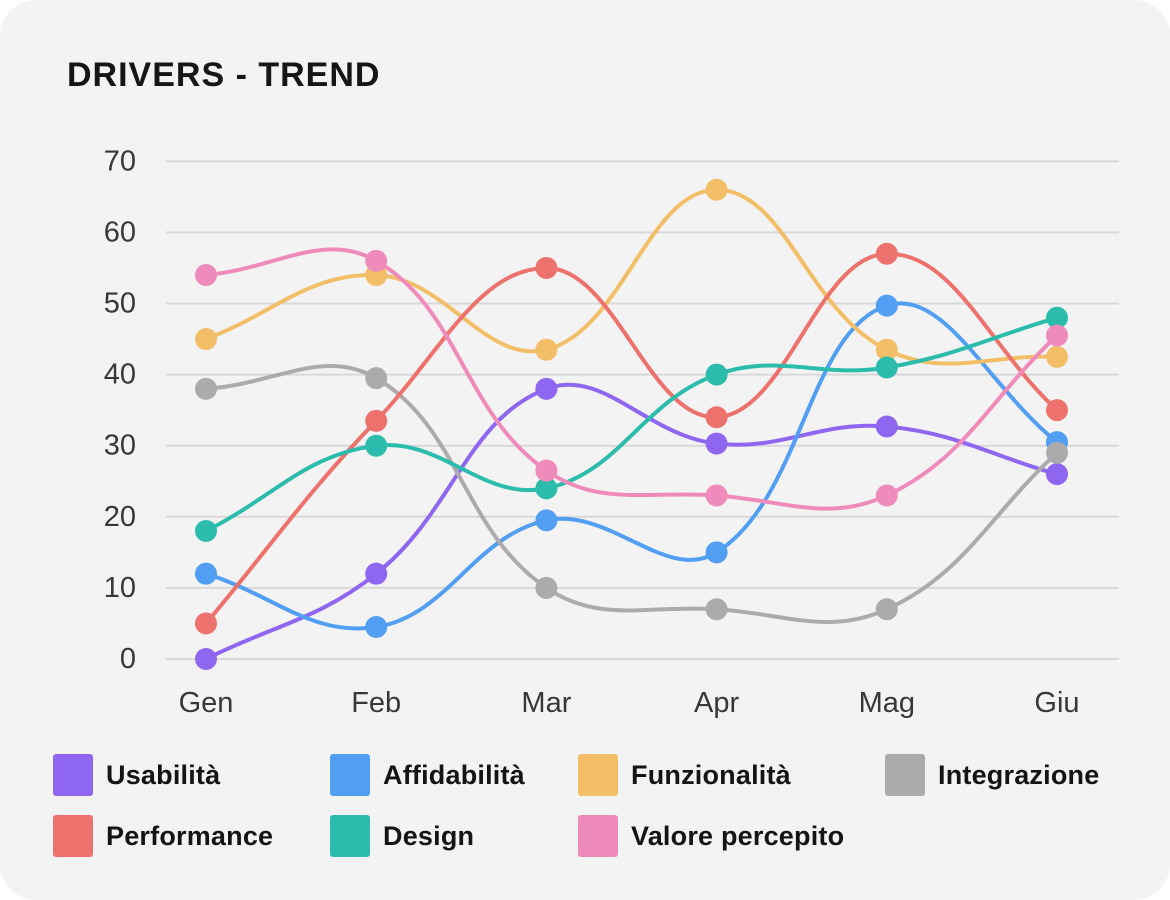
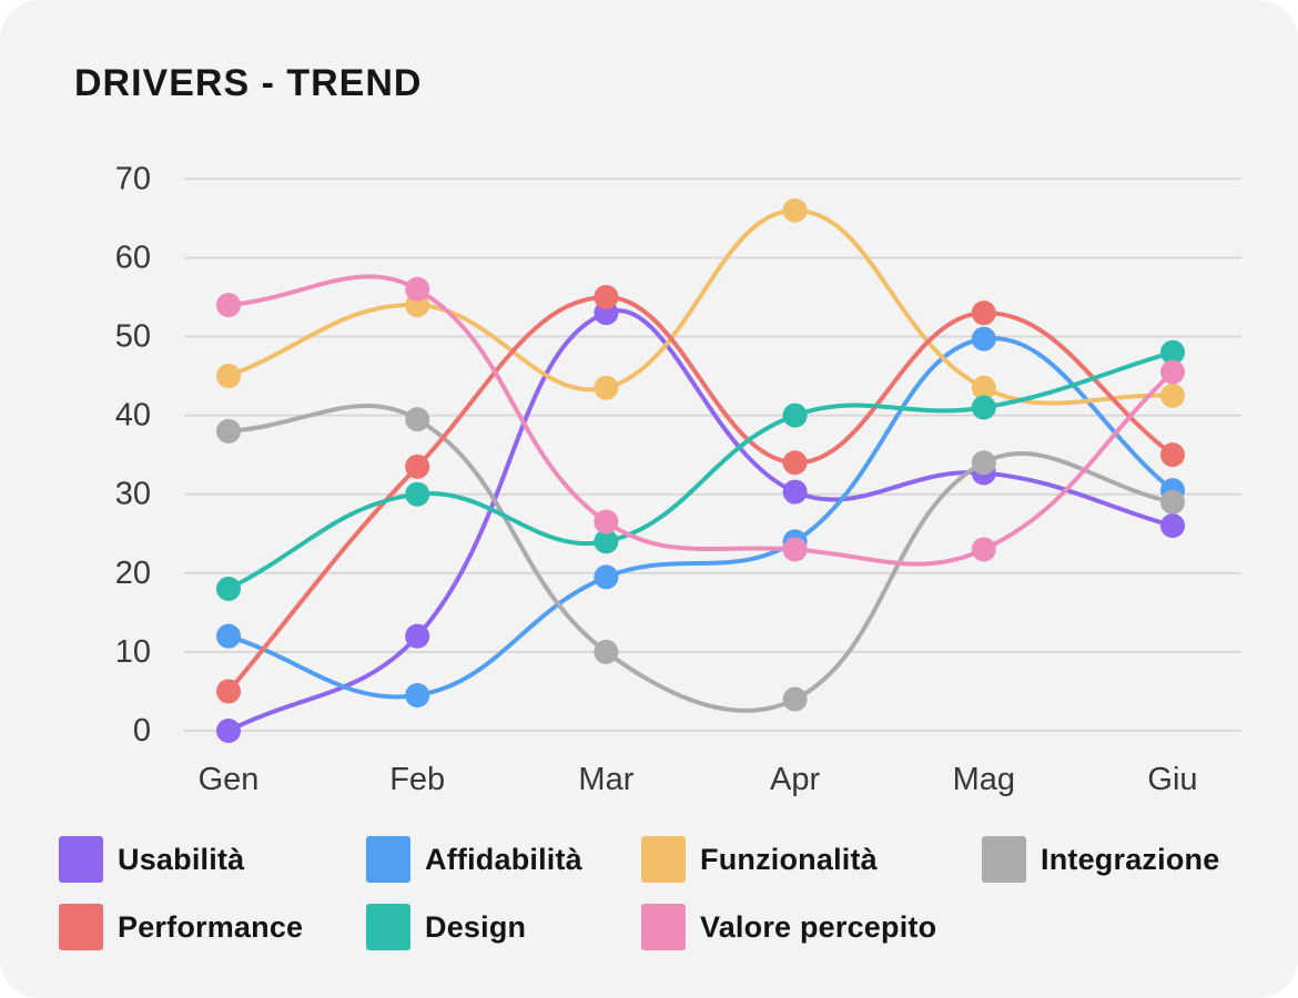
Usabilità/Mar: 38 -> 53
Affidabilità/Apr: 15 -> 24
Integrazione/Apr: 7 -> 4
Integrazione/Mag: 7 -> 34
Performance/Mag: 57 -> 53
